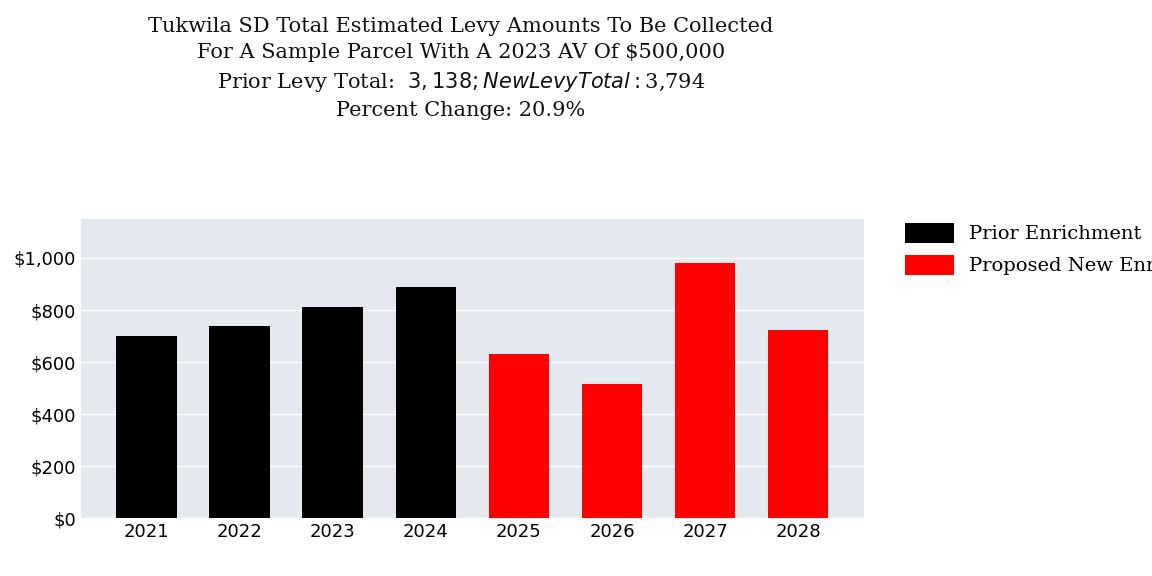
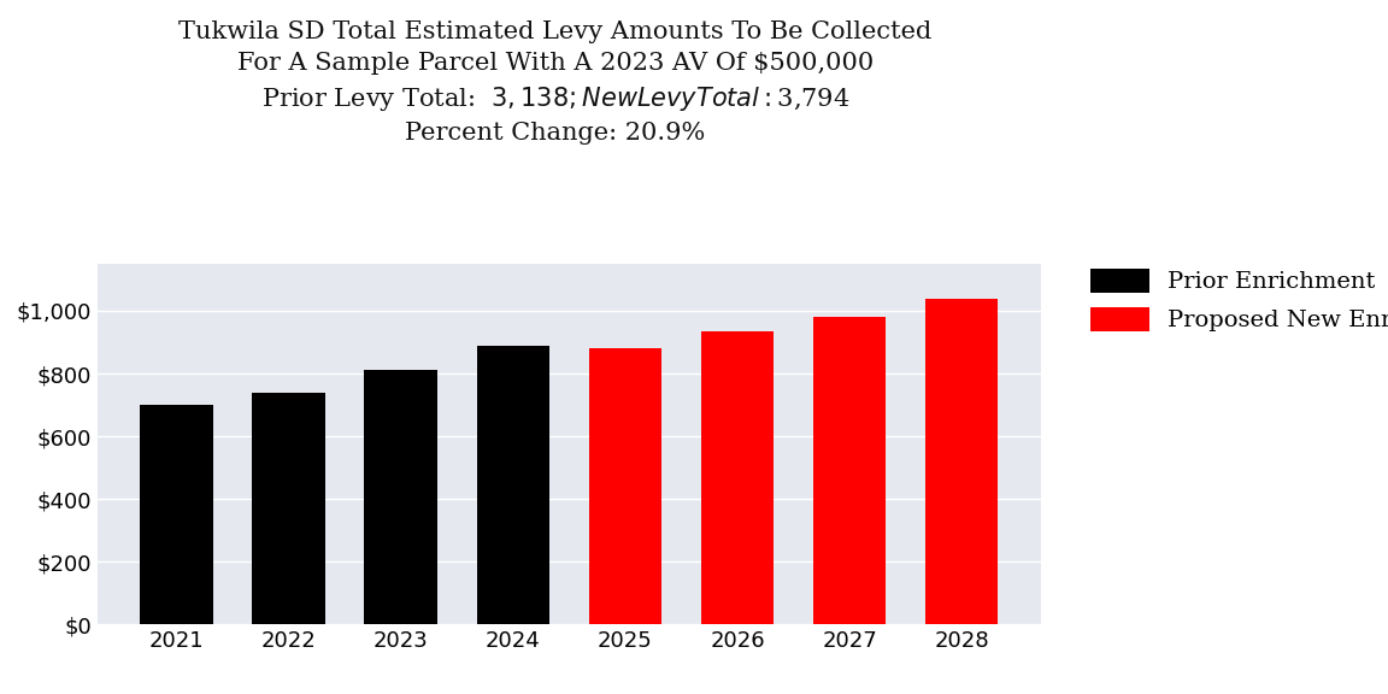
2025: $630 -> $880
2026: $515 -> $935
2028: $725 -> $1,040
